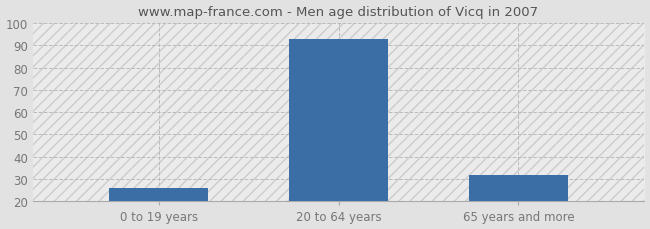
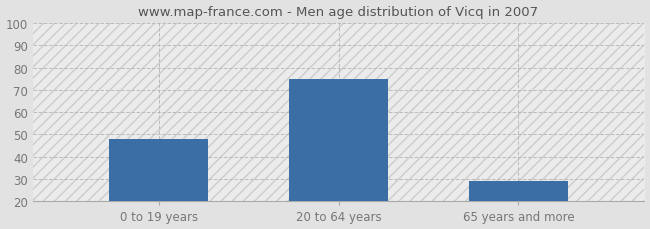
0 to 19 years: 26 -> 48
20 to 64 years: 93 -> 75
65 years and more: 32 -> 29
